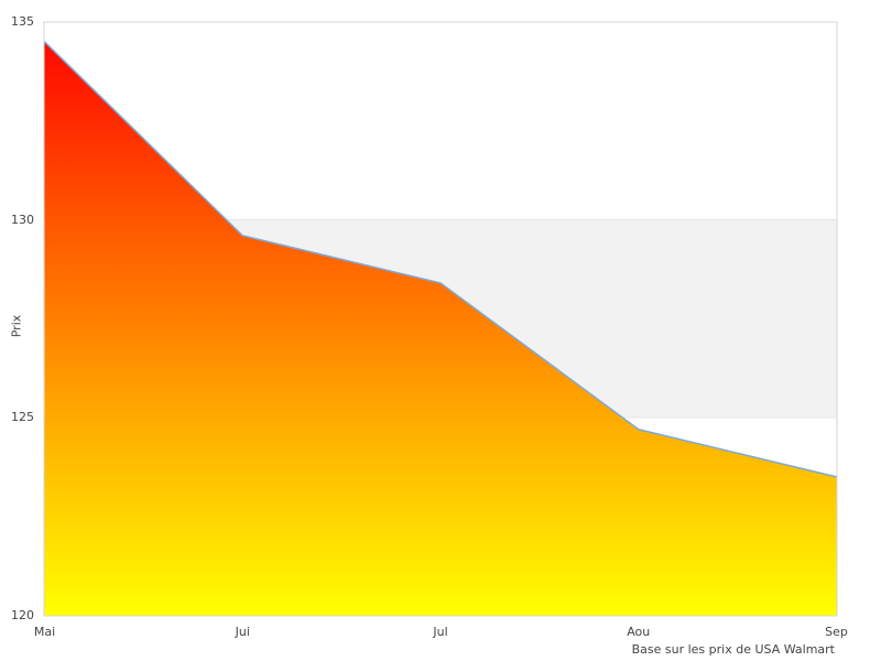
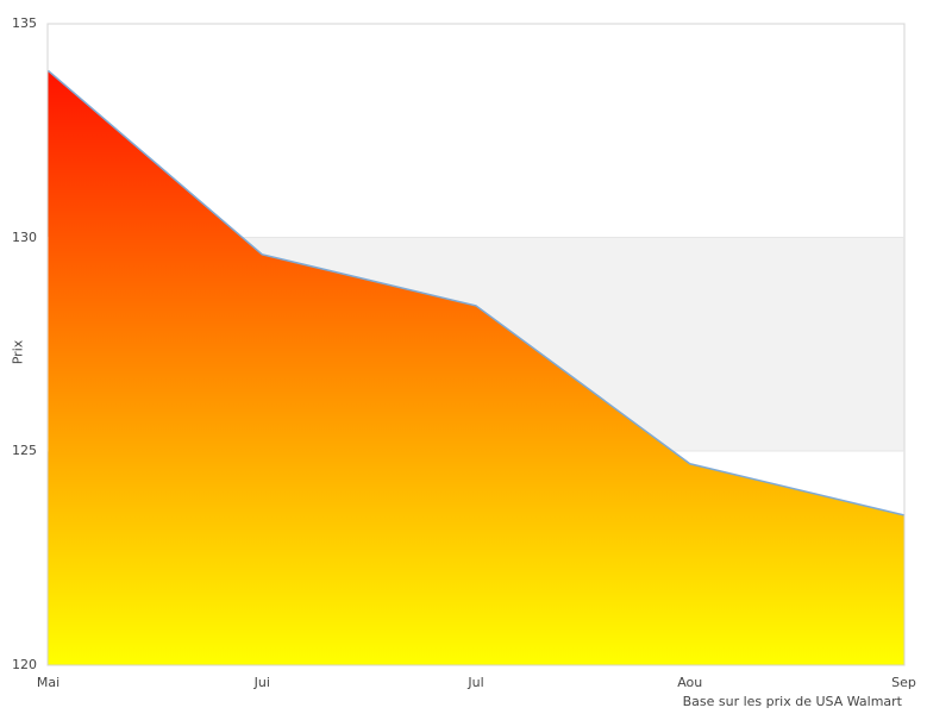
Mai: 134.5 -> 133.9
